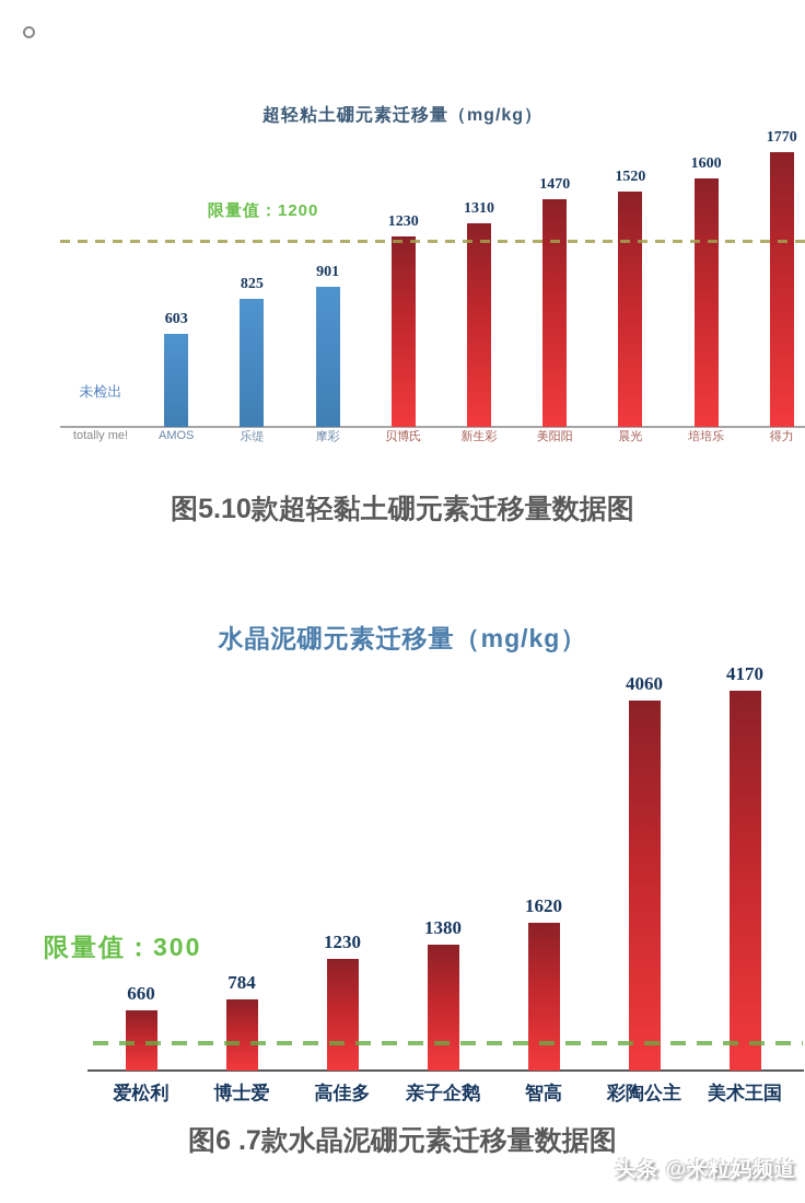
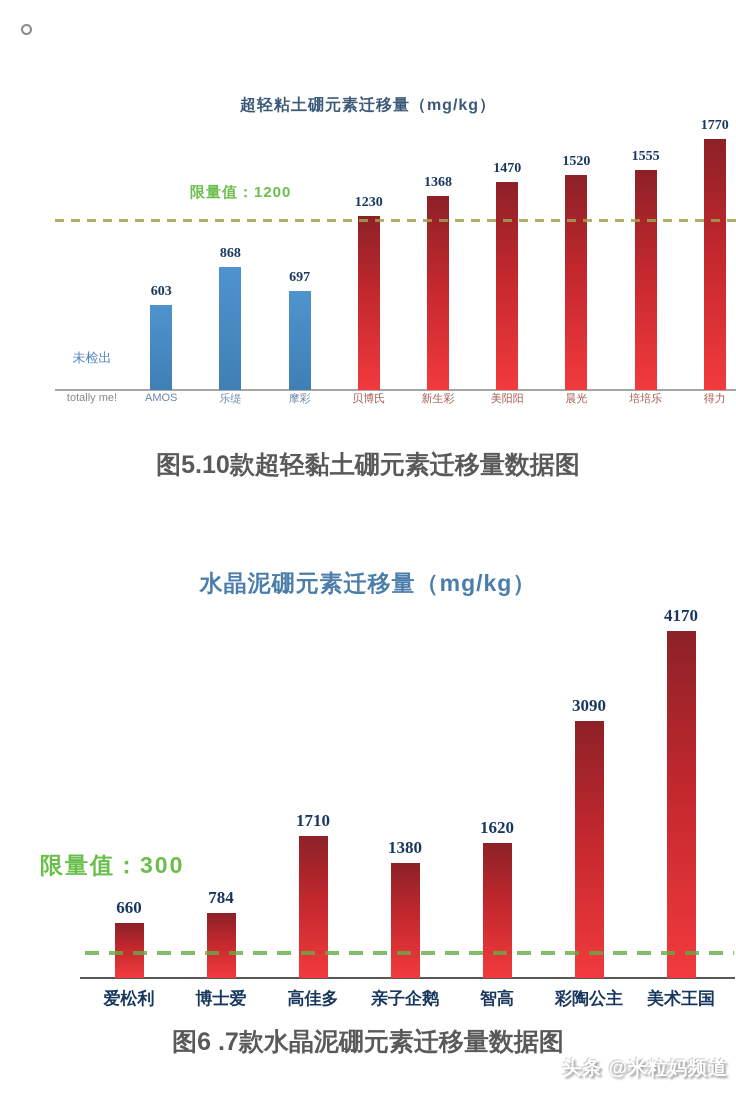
超轻粘土硼元素迁移量（mg/kg）/乐缇: 825 -> 868
超轻粘土硼元素迁移量（mg/kg）/摩彩: 901 -> 697
超轻粘土硼元素迁移量（mg/kg）/新生彩: 1310 -> 1368
超轻粘土硼元素迁移量（mg/kg）/培培乐: 1600 -> 1555
水晶泥硼元素迁移量（mg/kg）/高佳多: 1230 -> 1710
水晶泥硼元素迁移量（mg/kg）/彩陶公主: 4060 -> 3090
